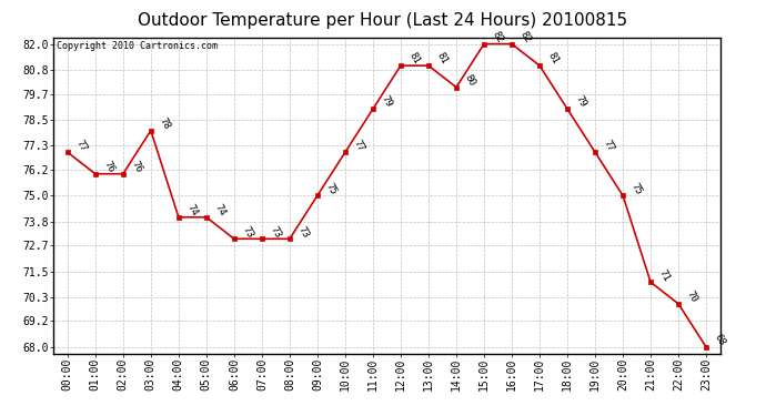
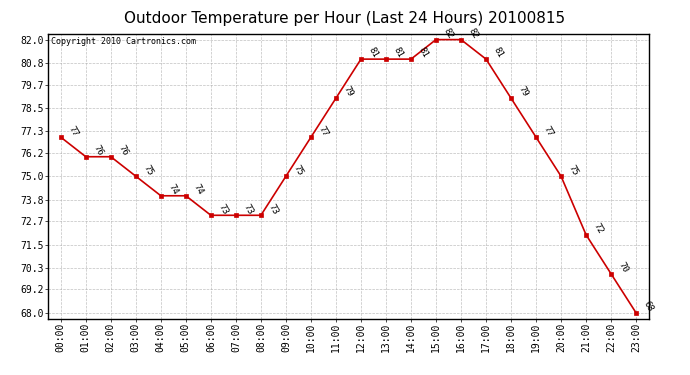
03:00: 78 -> 75
14:00: 80 -> 81
21:00: 71 -> 72
